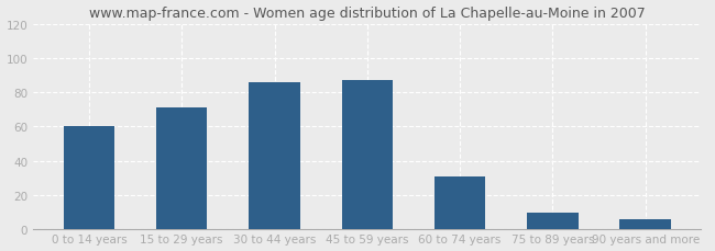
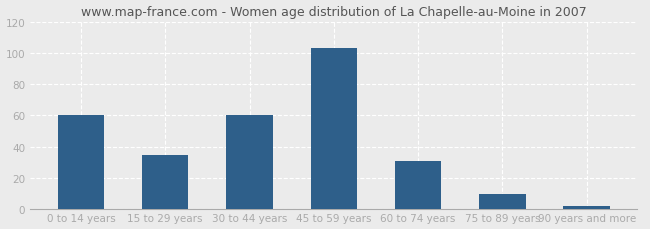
15 to 29 years: 71 -> 35
30 to 44 years: 86 -> 60
45 to 59 years: 87 -> 103
90 years and more: 6 -> 2
